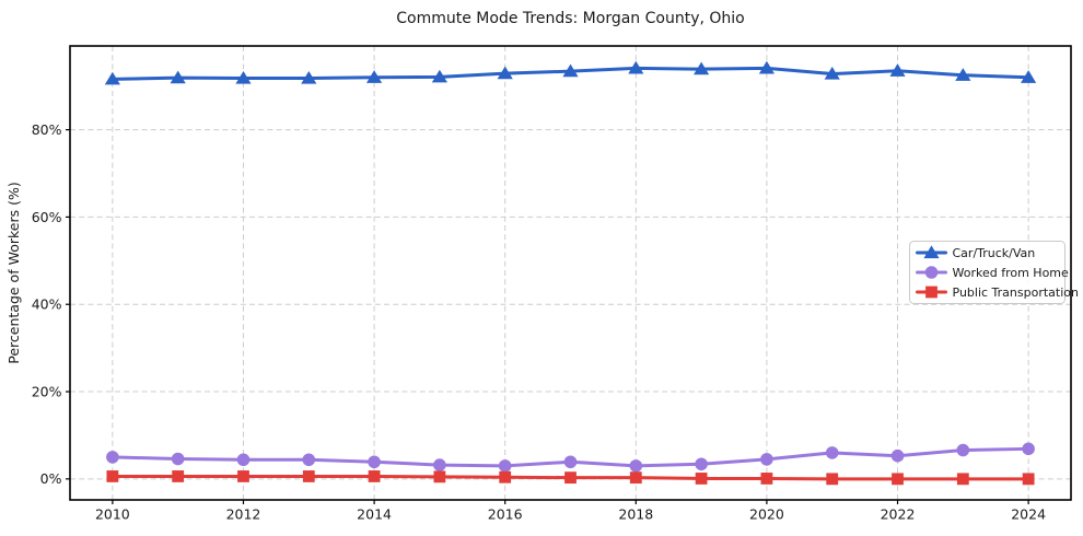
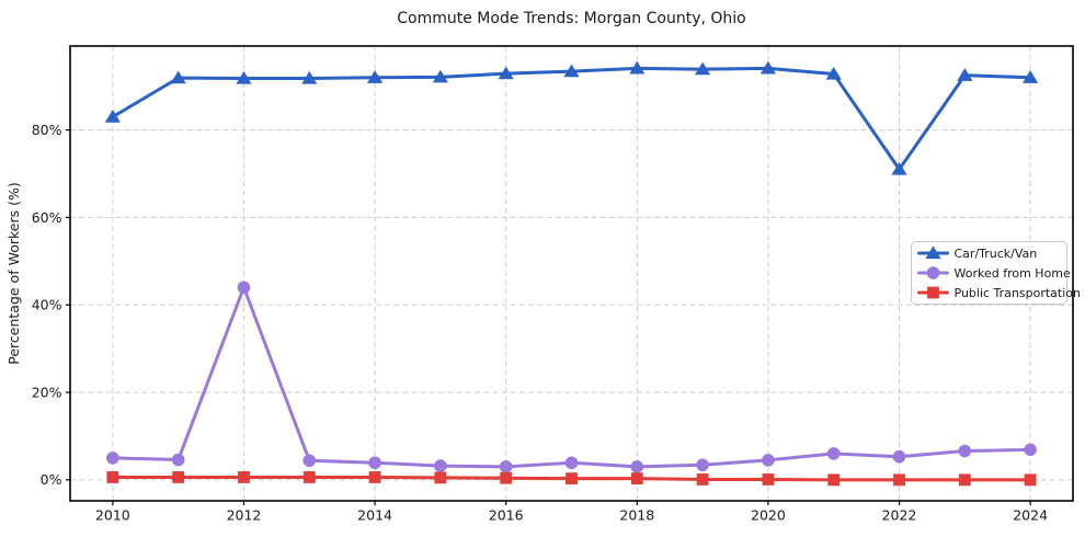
Car/Truck/Van/2010: 92% -> 83%
Worked from Home/2012: 4% -> 44%
Car/Truck/Van/2022: 94% -> 71%
